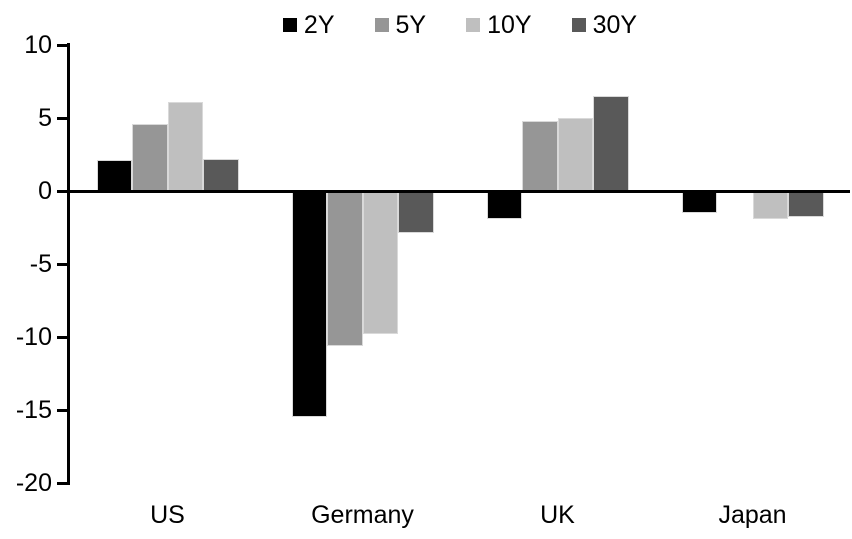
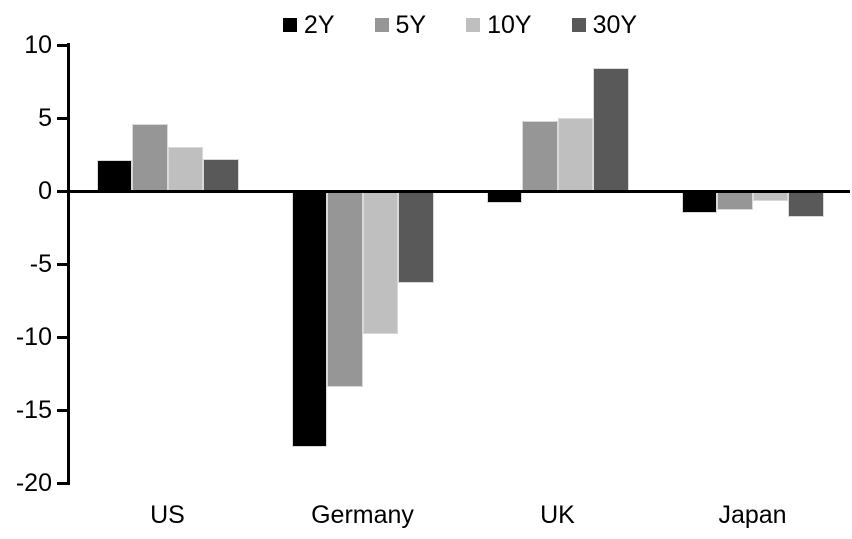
10Y/US: 6.1 -> 3.0
2Y/Germany: -15.5 -> -17.5
5Y/Germany: -10.6 -> -13.4
30Y/Germany: -2.9 -> -6.3
2Y/UK: -1.9 -> -0.8
30Y/UK: 6.5 -> 8.4
5Y/Japan: -0.1 -> -1.3
10Y/Japan: -1.9 -> -0.7
